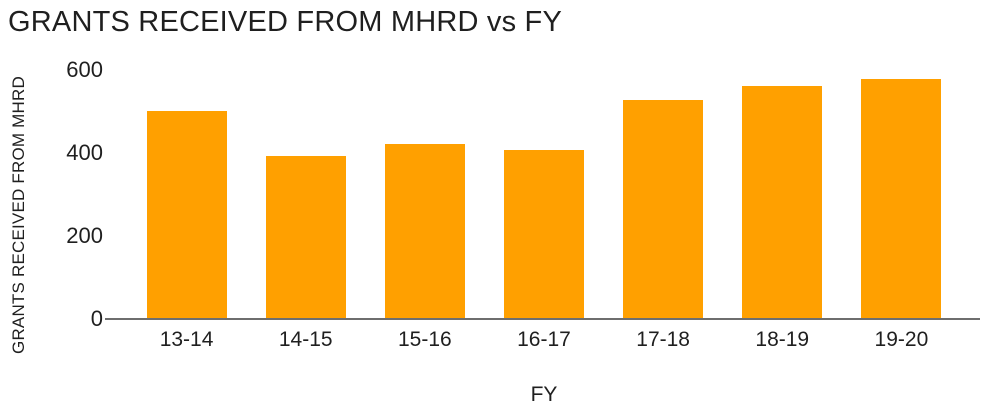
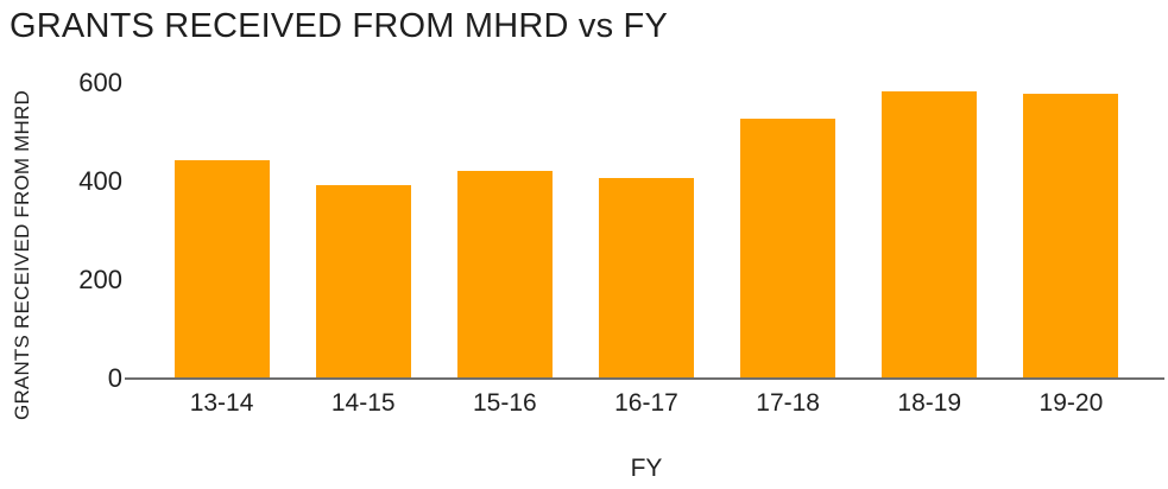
13-14: 500 -> 440
18-19: 560 -> 580
